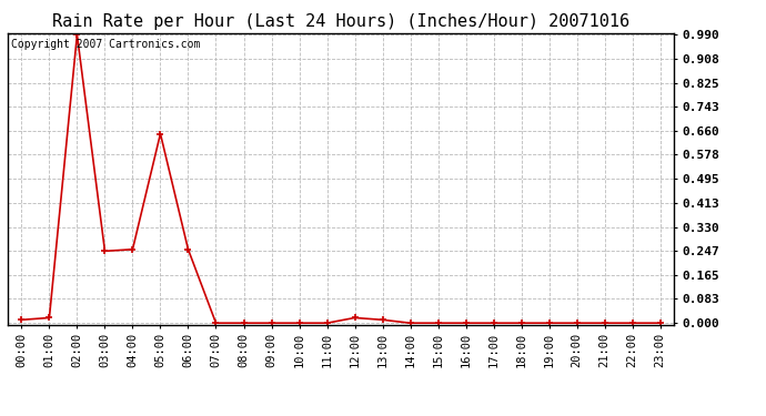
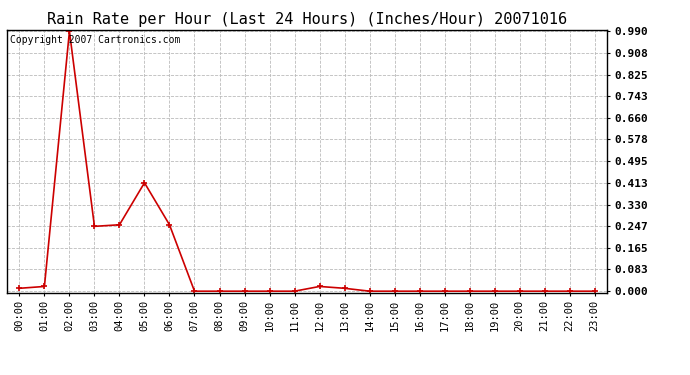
05:00: 0.650 -> 0.413
